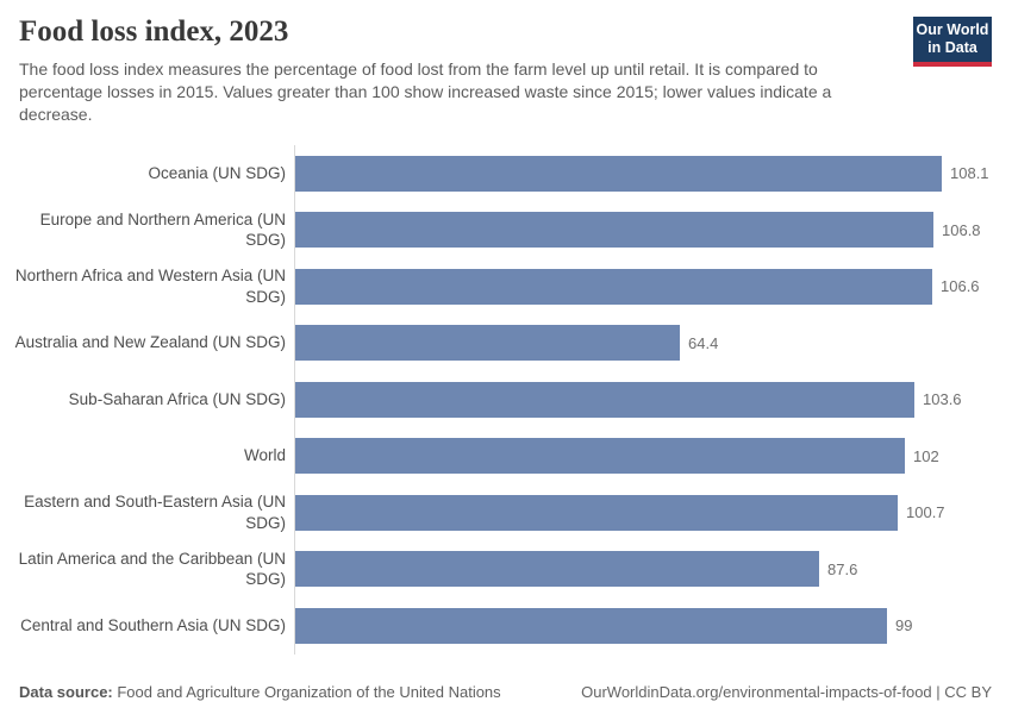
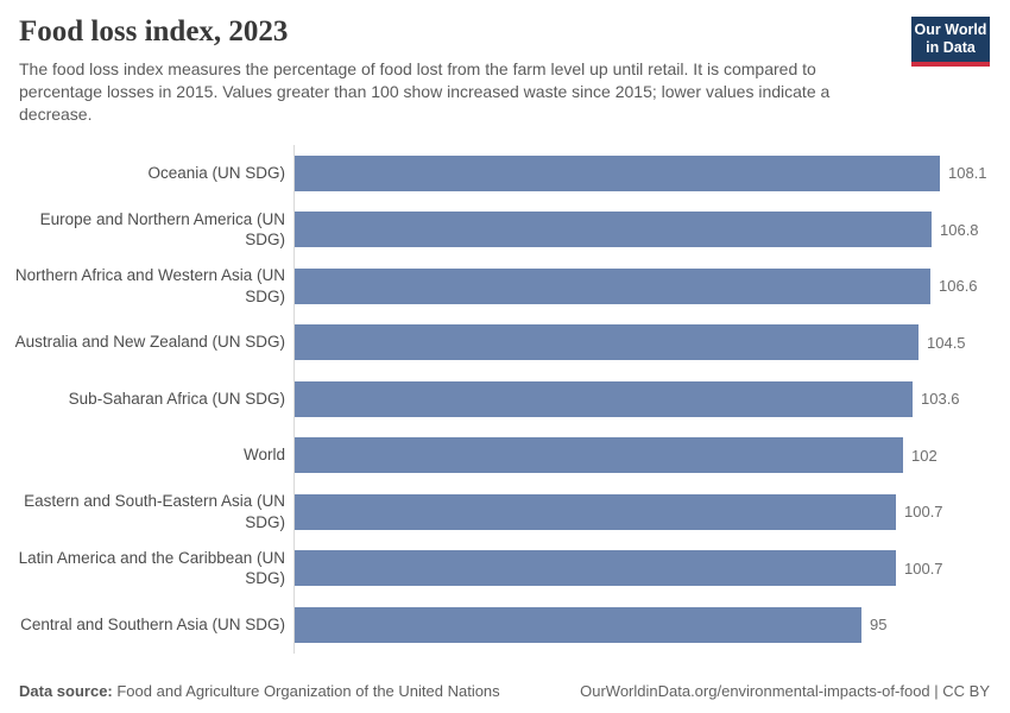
Australia and New Zealand (UN SDG): 64.4 -> 104.5
Latin America and the Caribbean (UN SDG): 87.6 -> 100.7
Central and Southern Asia (UN SDG): 99 -> 95
